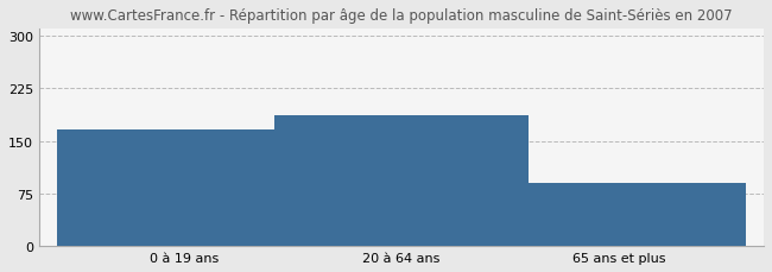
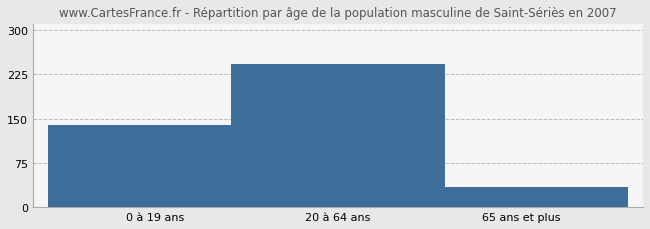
0 à 19 ans: 166 -> 140
20 à 64 ans: 186 -> 243
65 ans et plus: 90 -> 35
